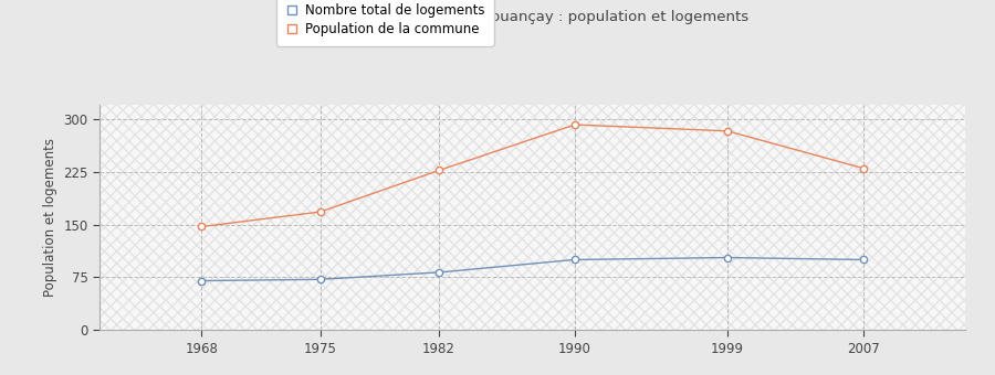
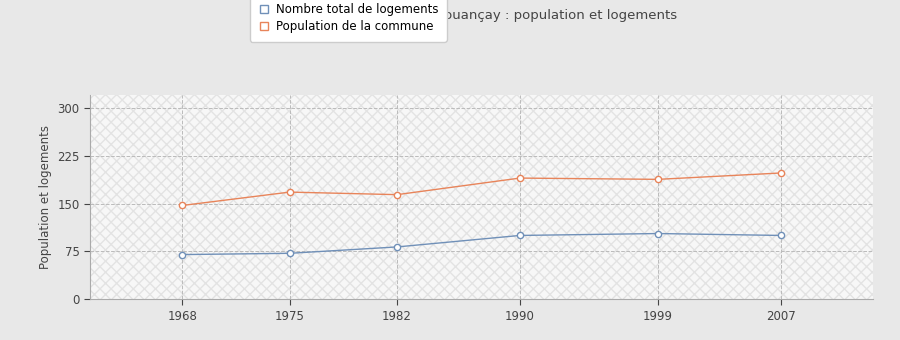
Population de la commune/1982: 227 -> 164
Population de la commune/1990: 292 -> 190
Population de la commune/1999: 283 -> 188
Population de la commune/2007: 230 -> 198
